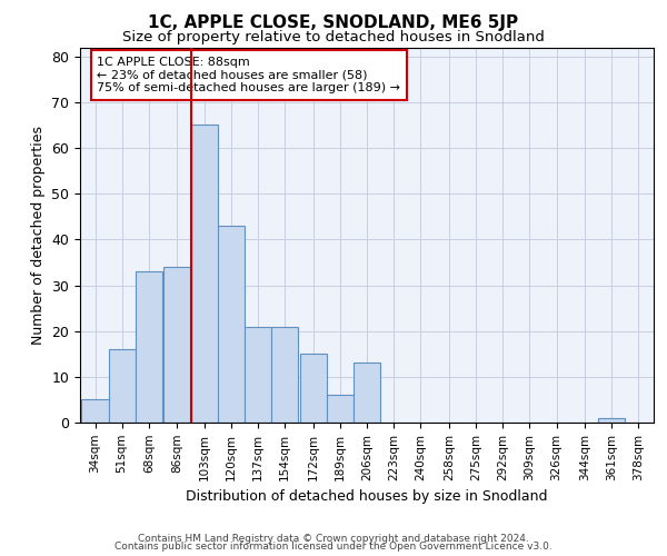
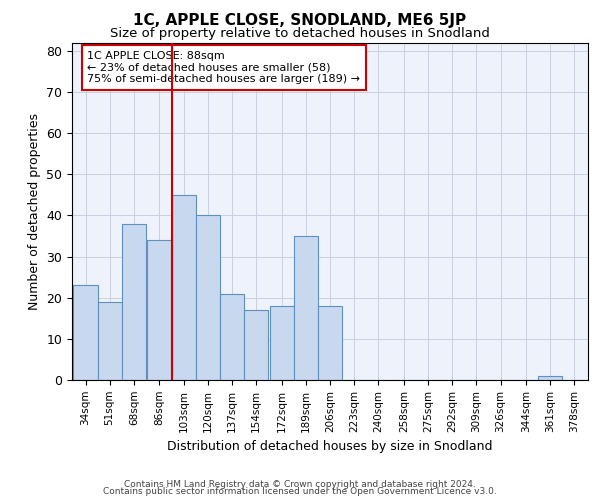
34sqm: 5 -> 23
51sqm: 16 -> 19
68sqm: 33 -> 38
103sqm: 65 -> 45
120sqm: 43 -> 40
154sqm: 21 -> 17
172sqm: 15 -> 18
189sqm: 6 -> 35
206sqm: 13 -> 18
